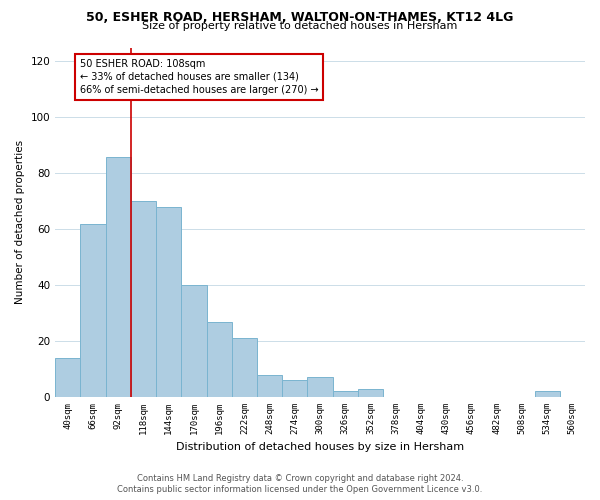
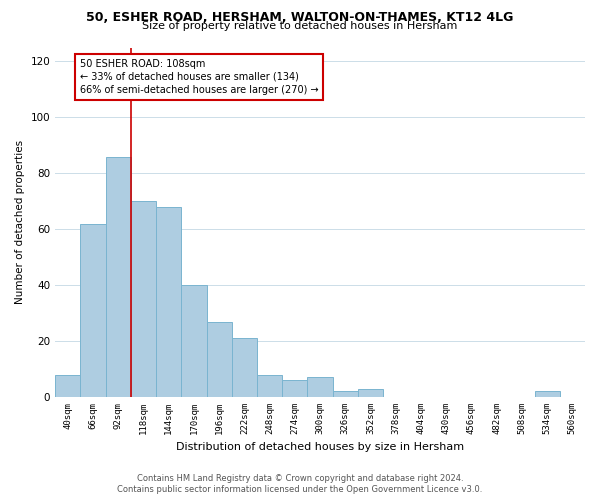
40sqm: 14 -> 8
